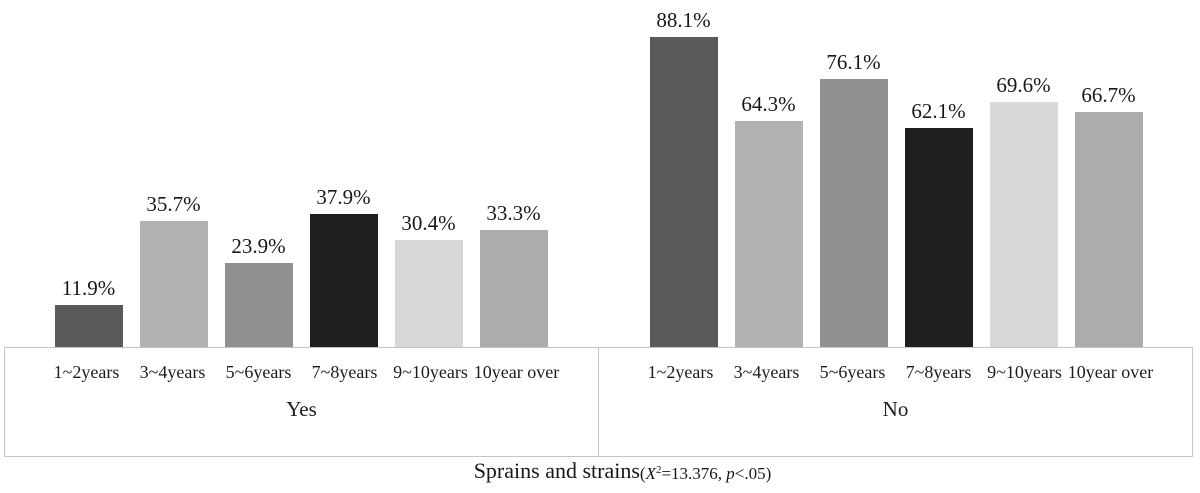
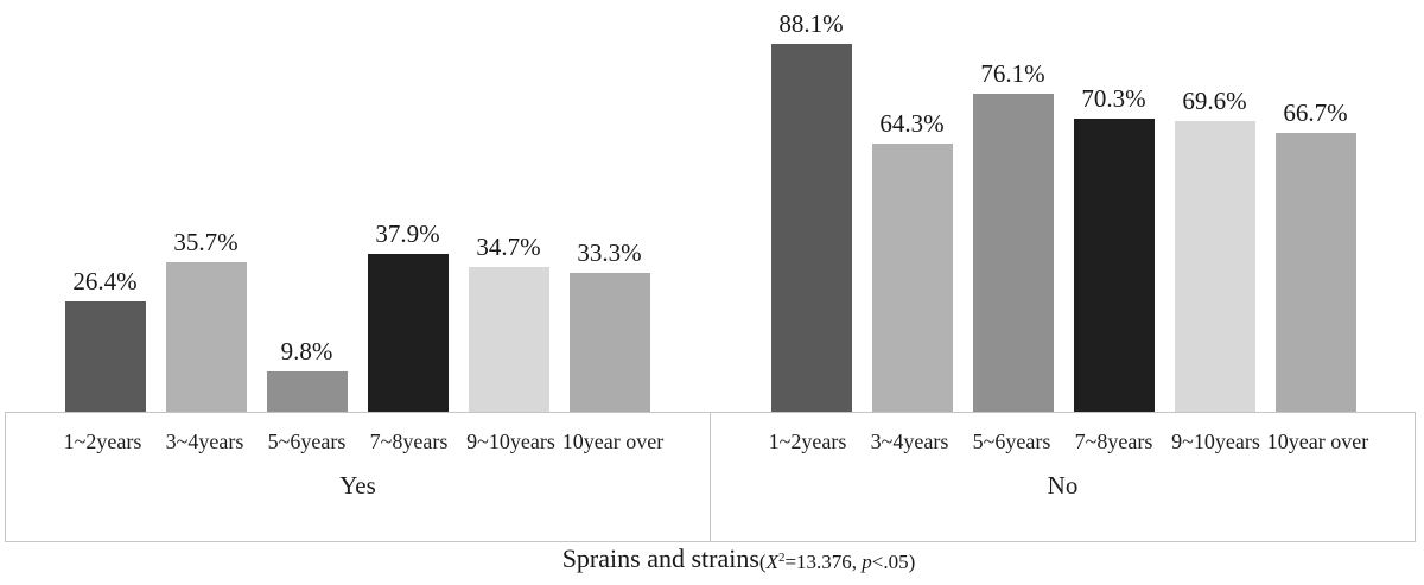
Yes/1~2years: 11.9% -> 26.4%
Yes/5~6years: 23.9% -> 9.8%
No/7~8years: 62.1% -> 70.3%
Yes/9~10years: 30.4% -> 34.7%
